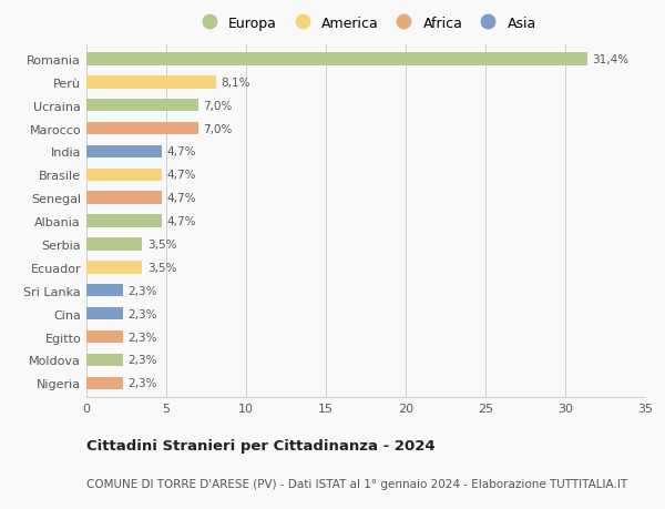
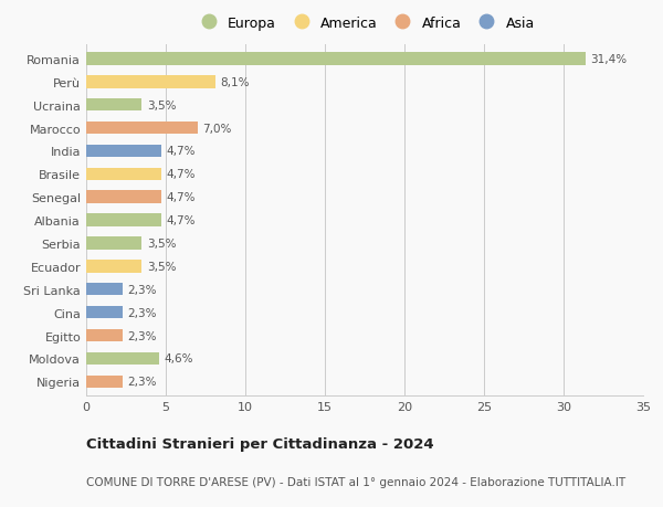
Ucraina: 7,0% -> 3,5%
Moldova: 2,3% -> 4,6%
